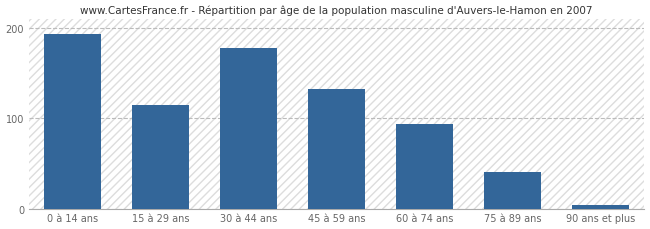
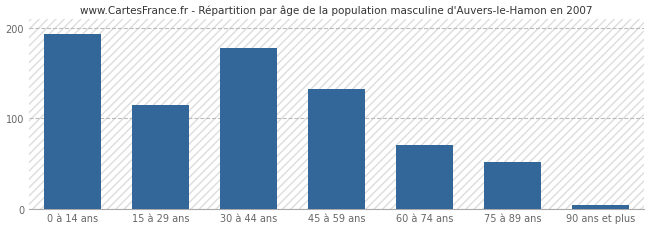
60 à 74 ans: 94 -> 70
75 à 89 ans: 40 -> 52
